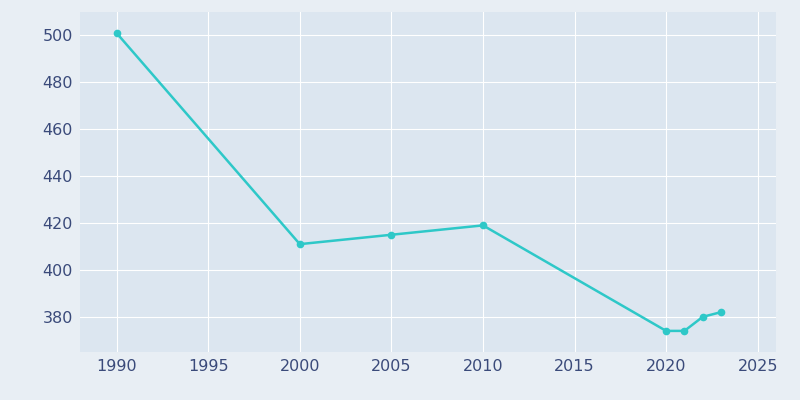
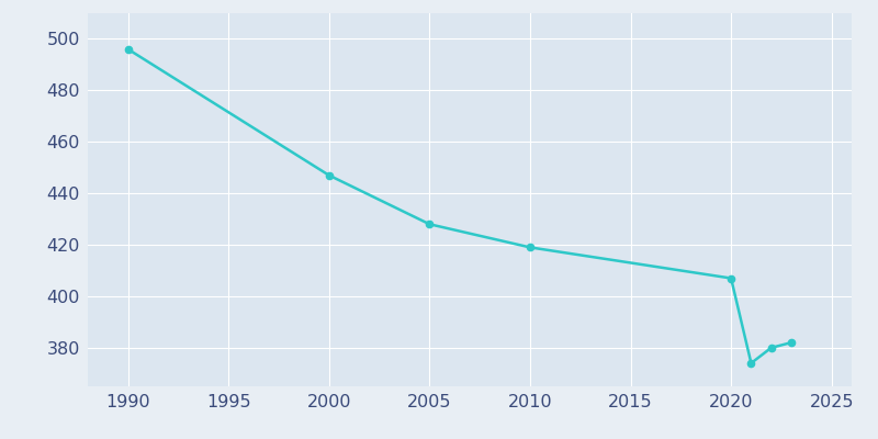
1990: 501 -> 496
2000: 411 -> 447
2005: 415 -> 428
2020: 374 -> 407
